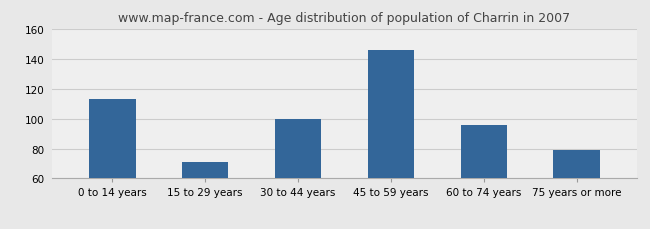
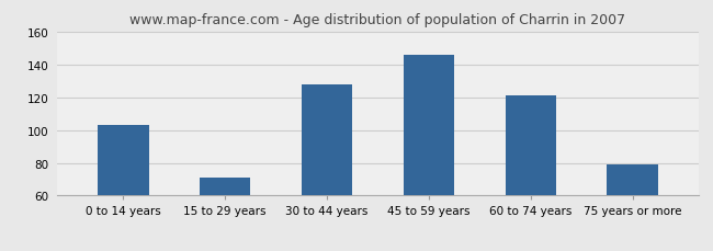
0 to 14 years: 113 -> 103
30 to 44 years: 100 -> 128
60 to 74 years: 96 -> 121
